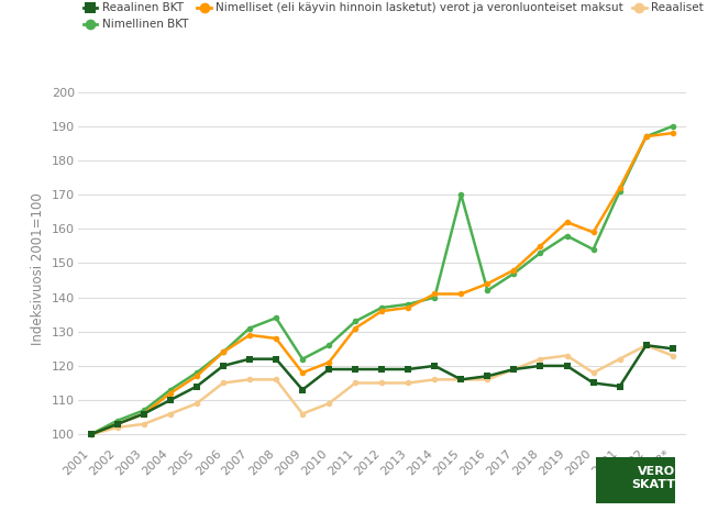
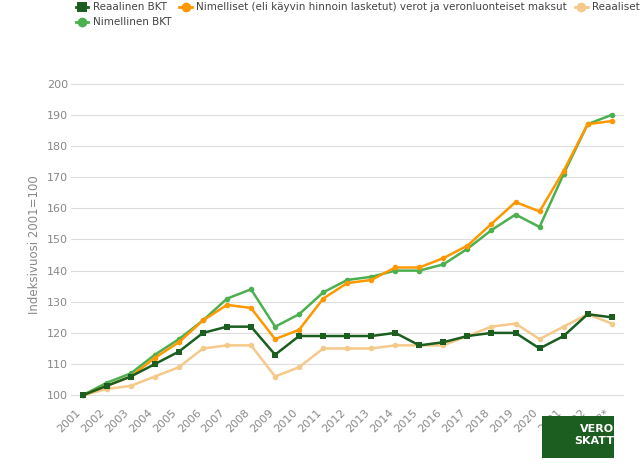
Nimellinen BKT/2015: 170 -> 140
Reaalinen BKT/2021: 114 -> 119
